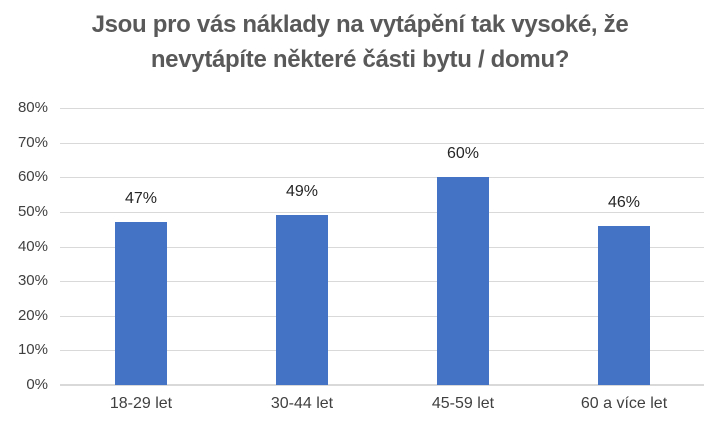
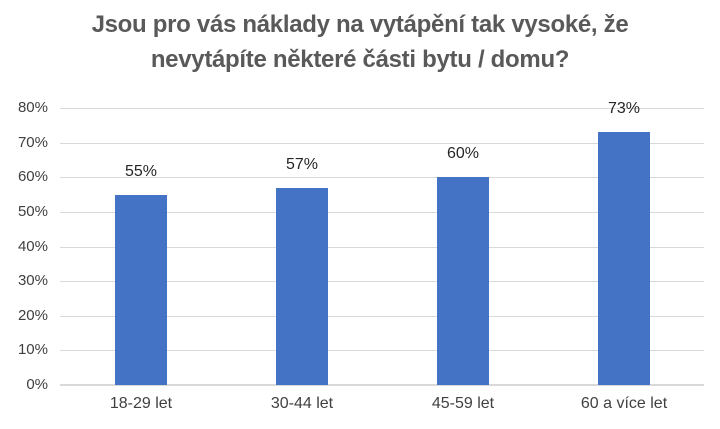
18-29 let: 47% -> 55%
30-44 let: 49% -> 57%
60 a více let: 46% -> 73%
